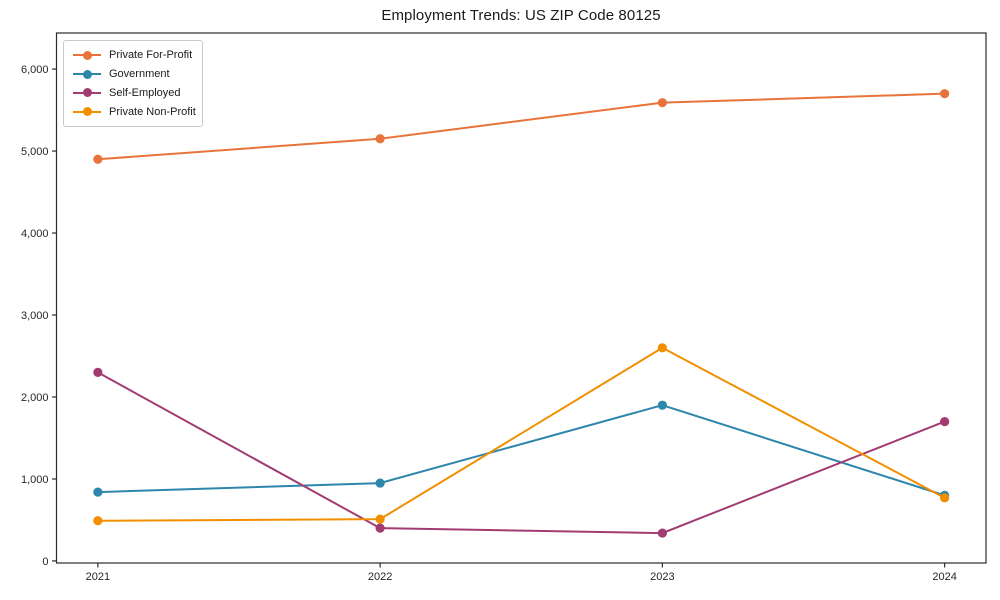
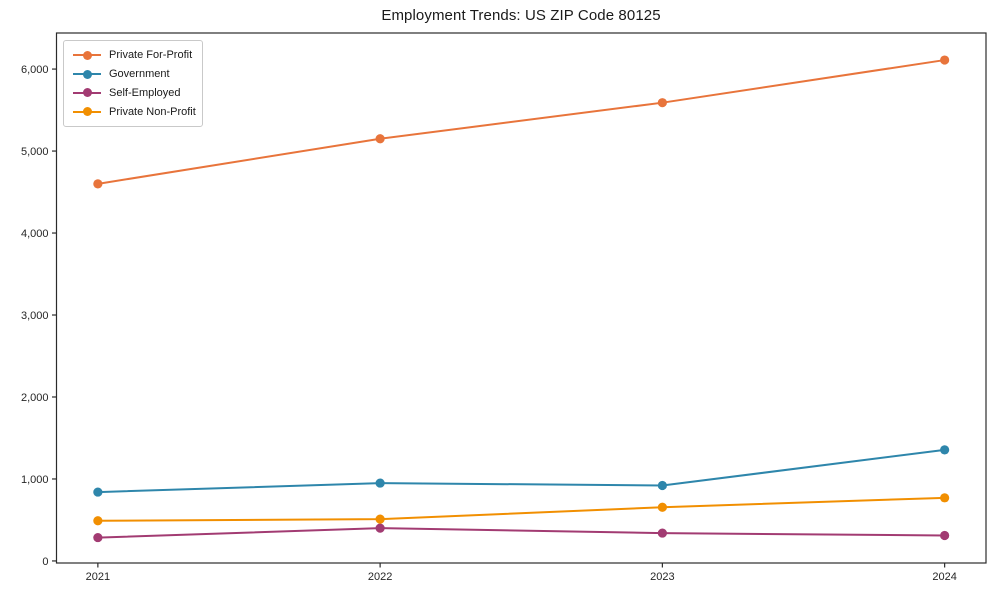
Private For-Profit/2021: 4900 -> 4600
Self-Employed/2021: 2300 -> 300
Government/2023: 1900 -> 900
Private Non-Profit/2023: 2600 -> 700
Private For-Profit/2024: 5700 -> 6100
Government/2024: 800 -> 1400
Self-Employed/2024: 1700 -> 300
